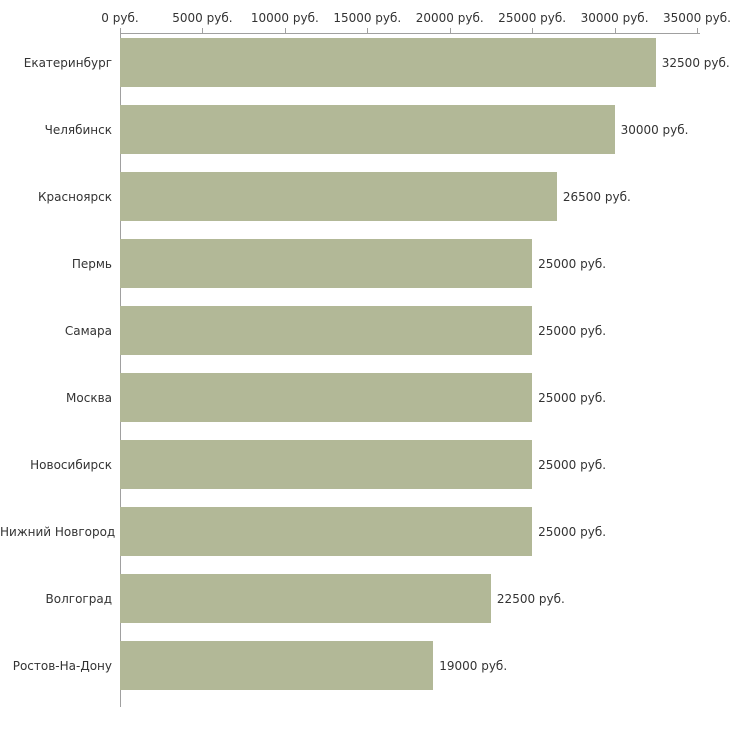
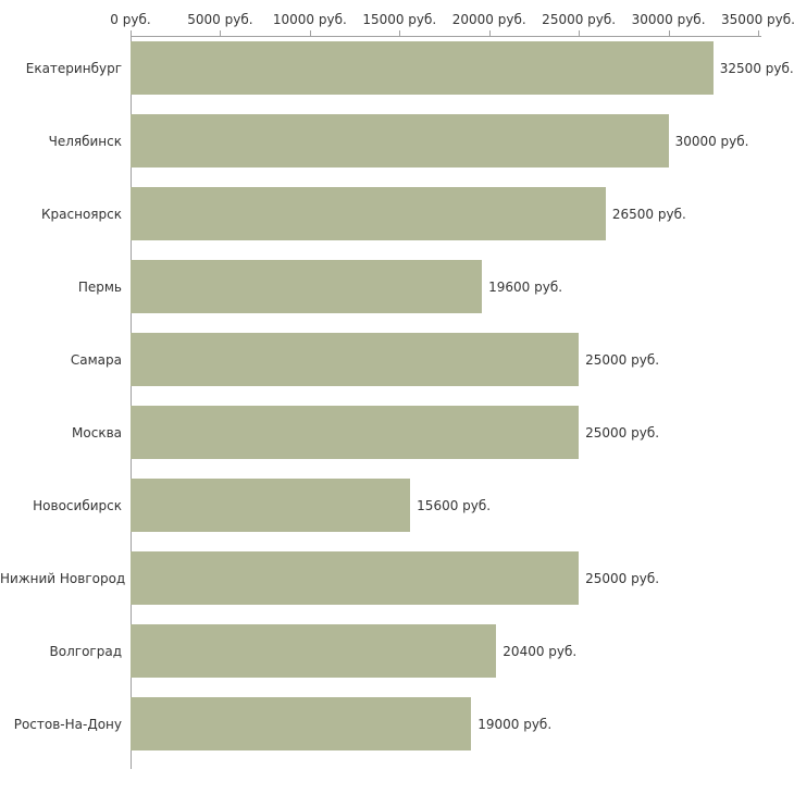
Пермь: 25000 -> 19600
Новосибирск: 25000 -> 15600
Волгоград: 22500 -> 20400
